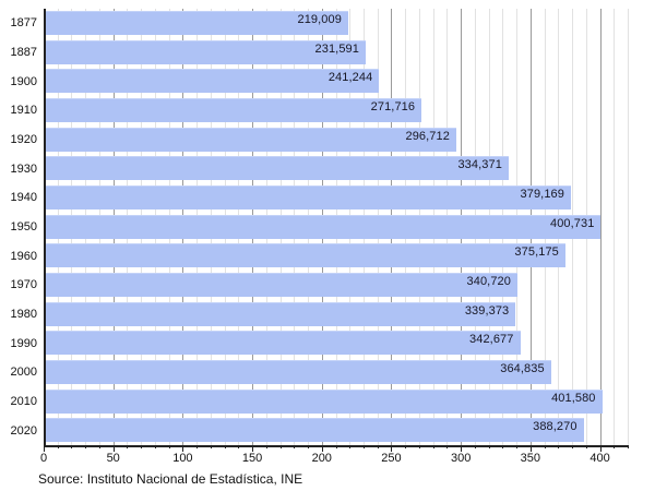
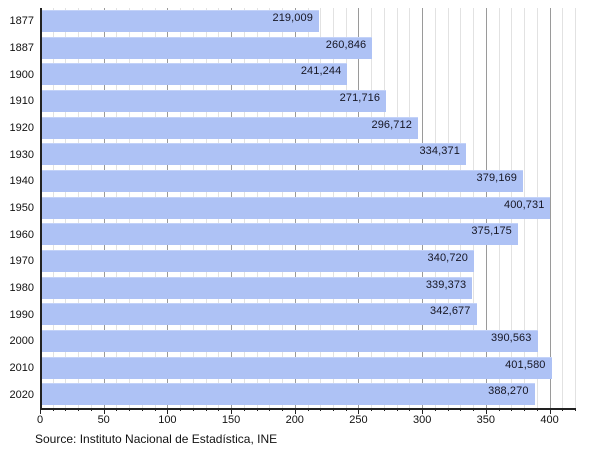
1887: 231,591 -> 260,846
2000: 364,835 -> 390,563
